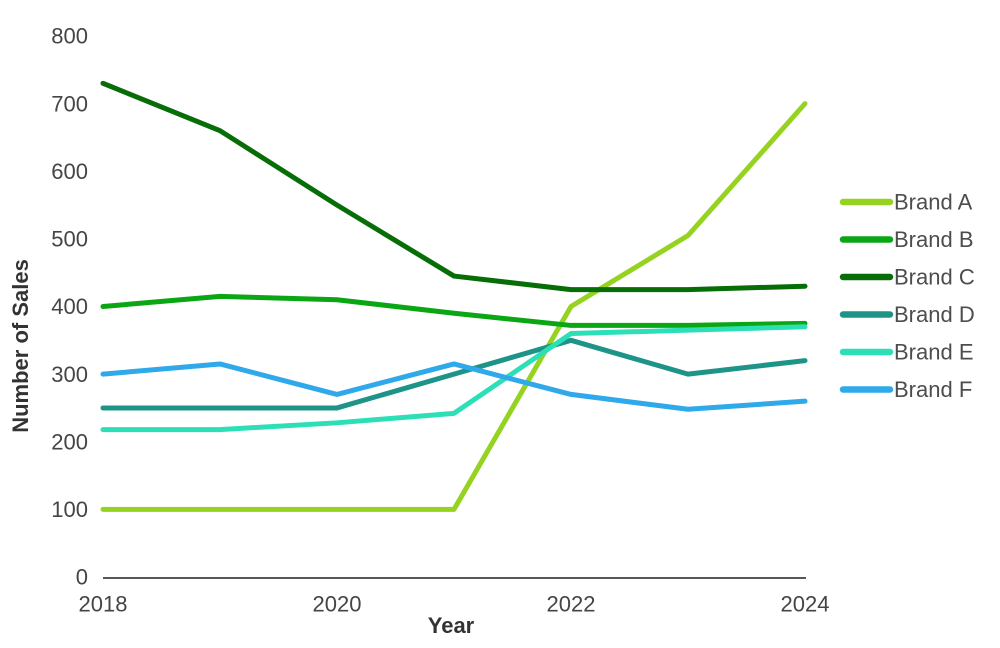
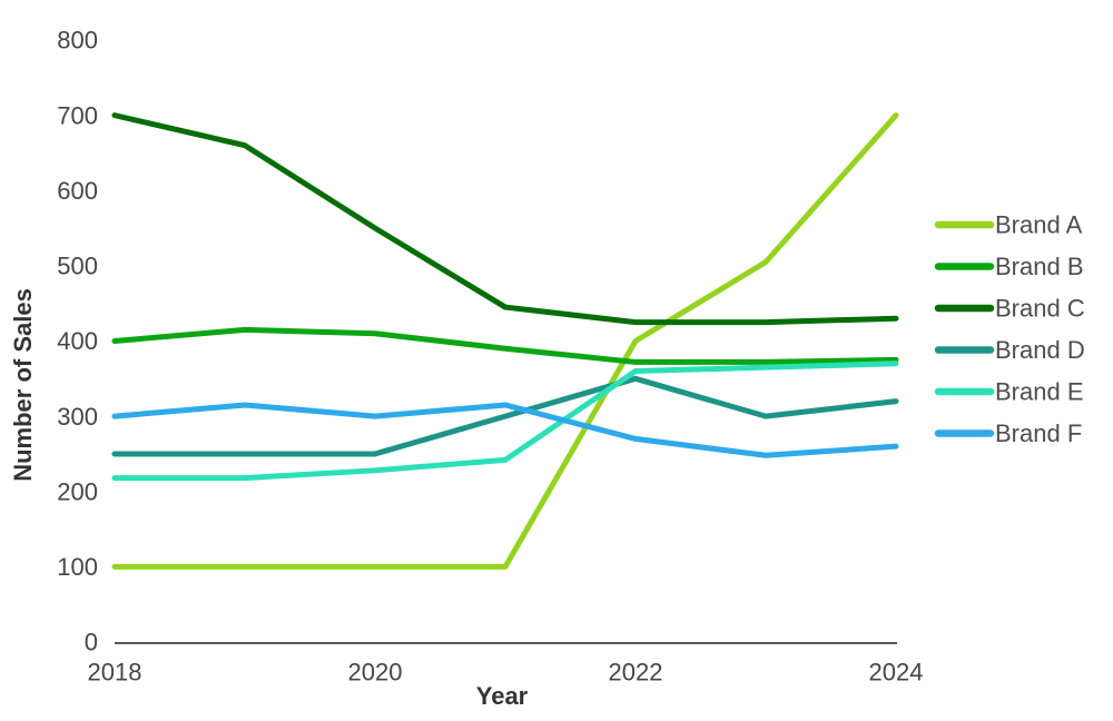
Brand C/2018: 730 -> 700
Brand F/2020: 270 -> 300
